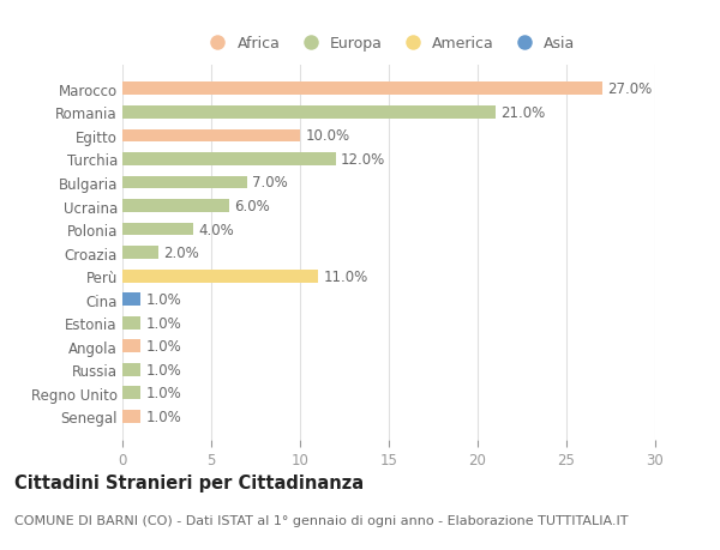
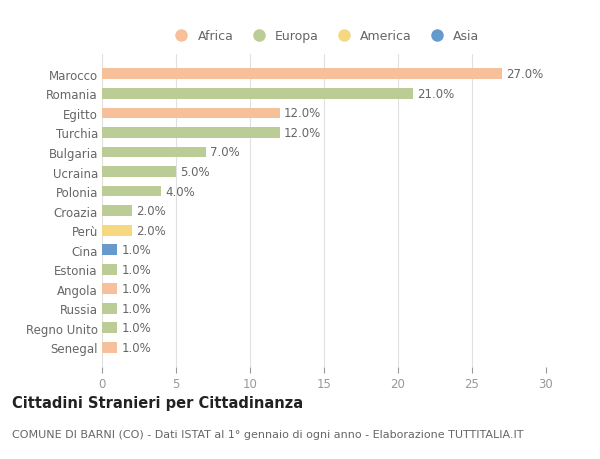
Egitto: 10.0% -> 12.0%
Ucraina: 6.0% -> 5.0%
Perù: 11.0% -> 2.0%
